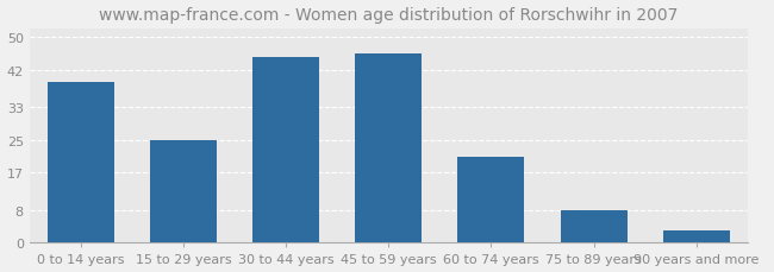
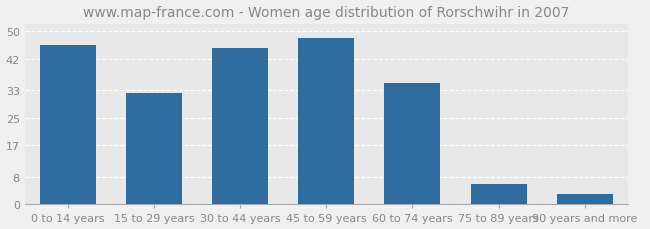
0 to 14 years: 39 -> 46
15 to 29 years: 25 -> 32
45 to 59 years: 46 -> 48
60 to 74 years: 21 -> 35
75 to 89 years: 8 -> 6
